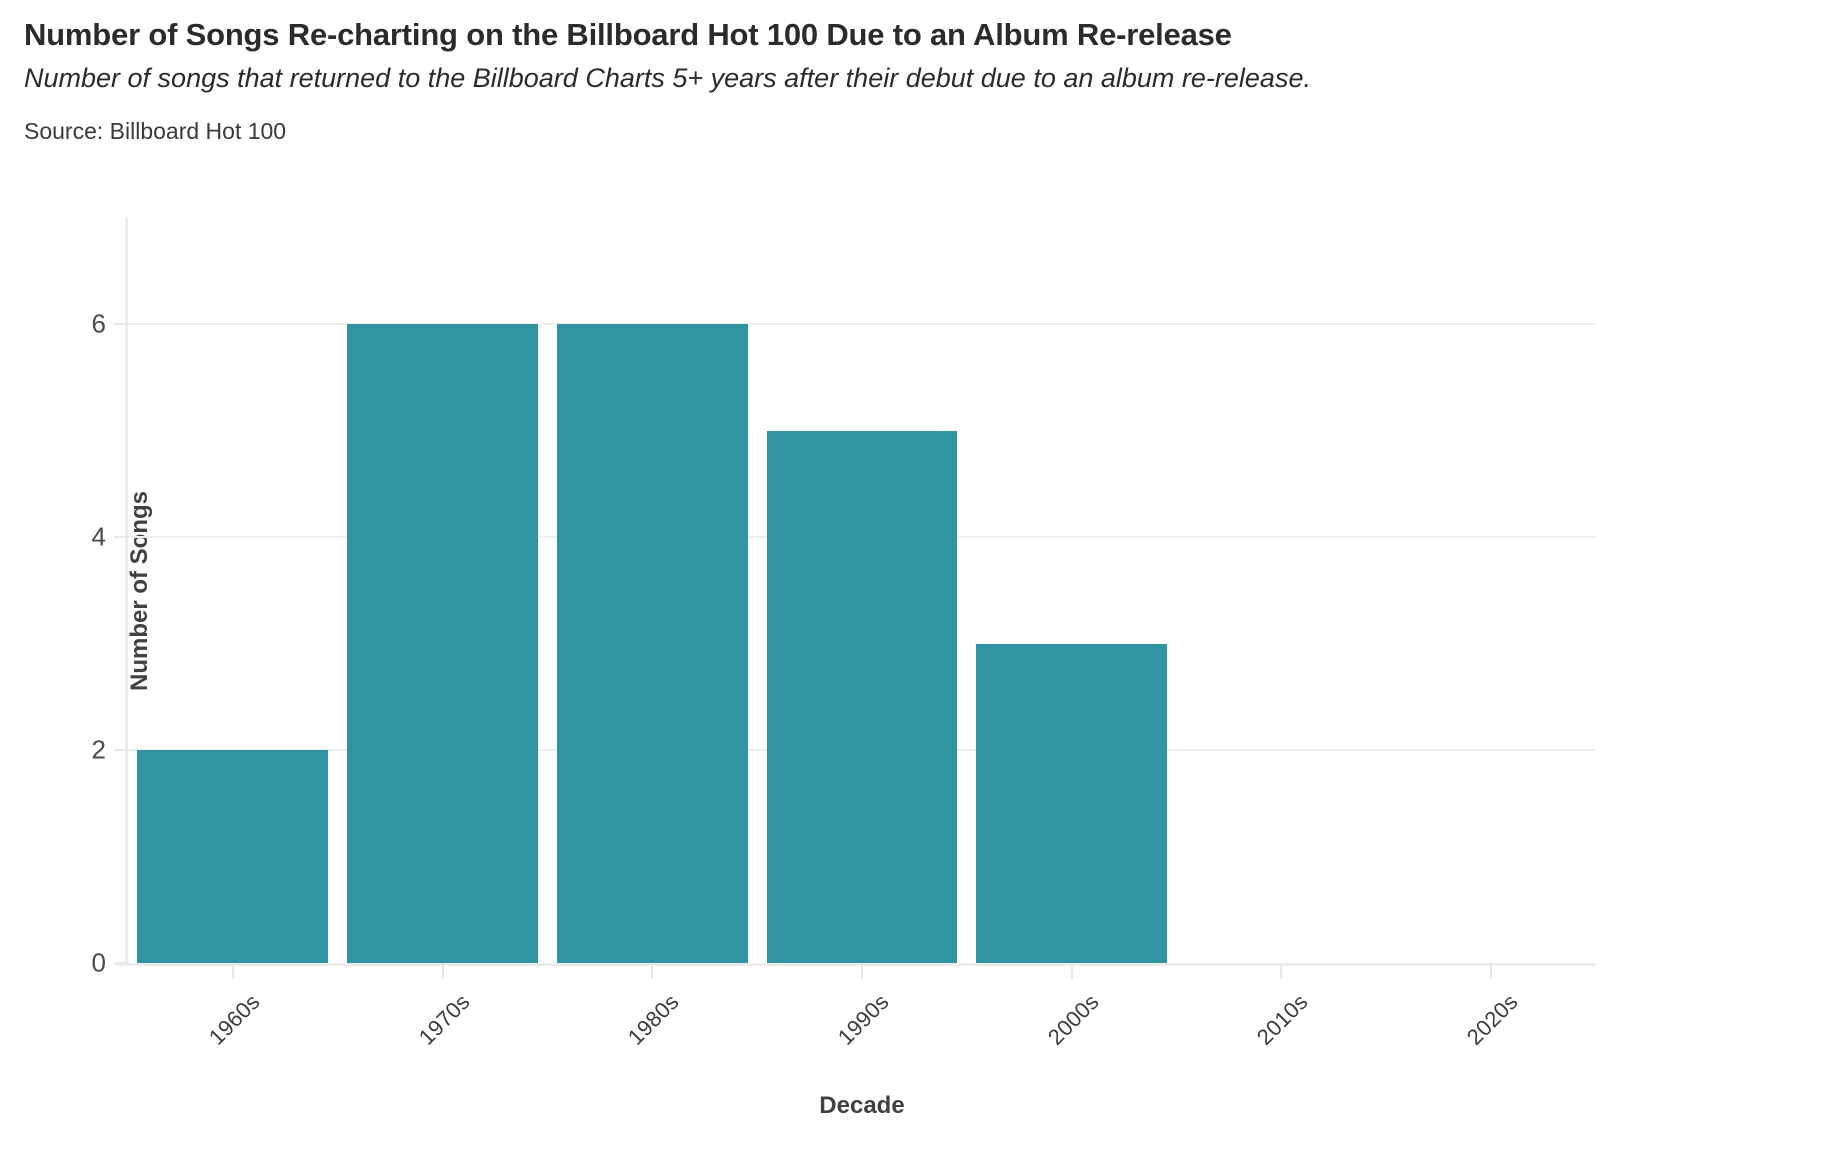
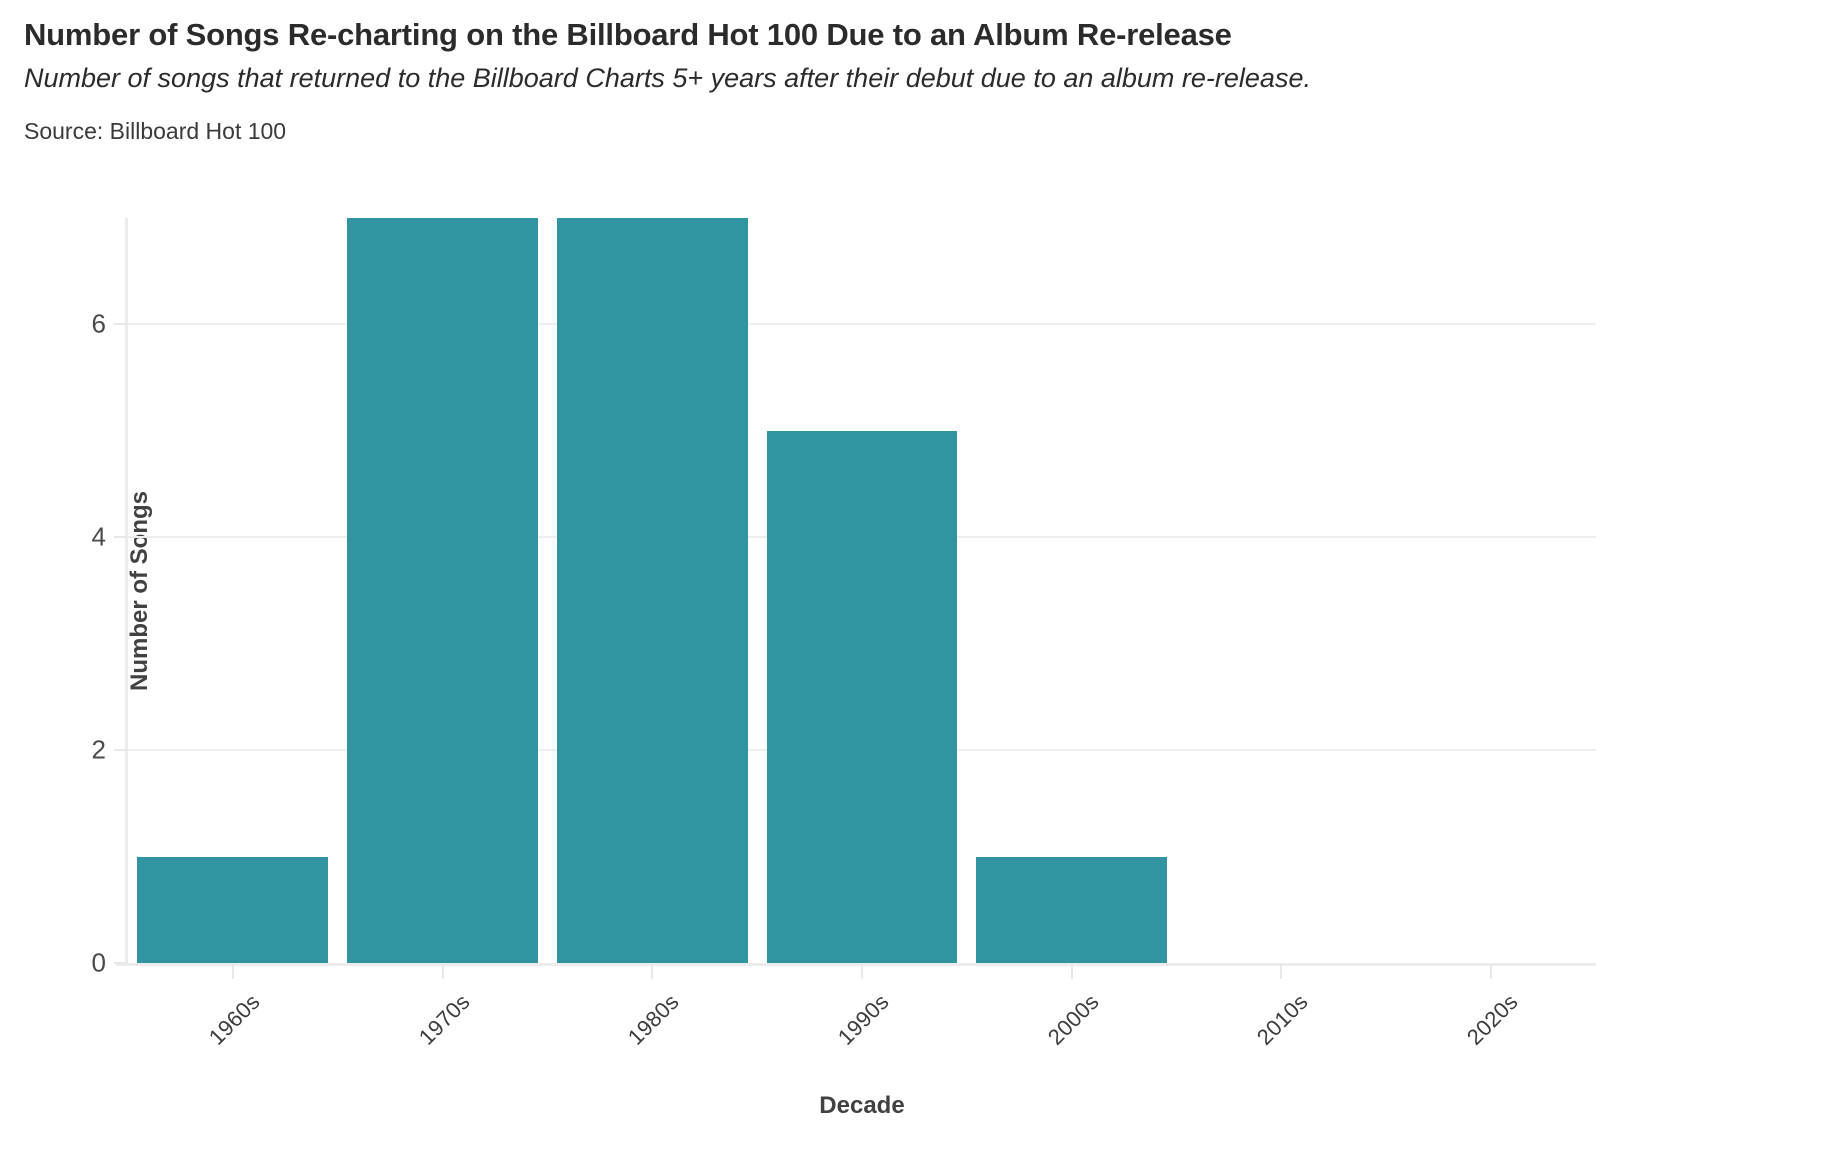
1960s: 2 -> 1
1970s: 6 -> 7
1980s: 6 -> 7
2000s: 3 -> 1
